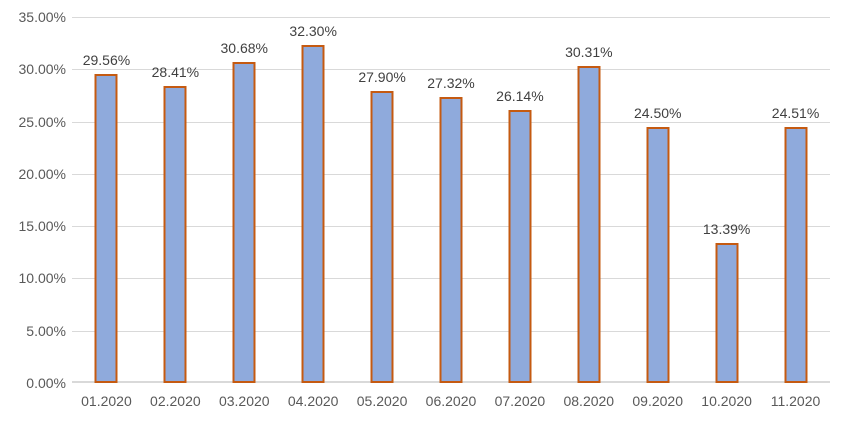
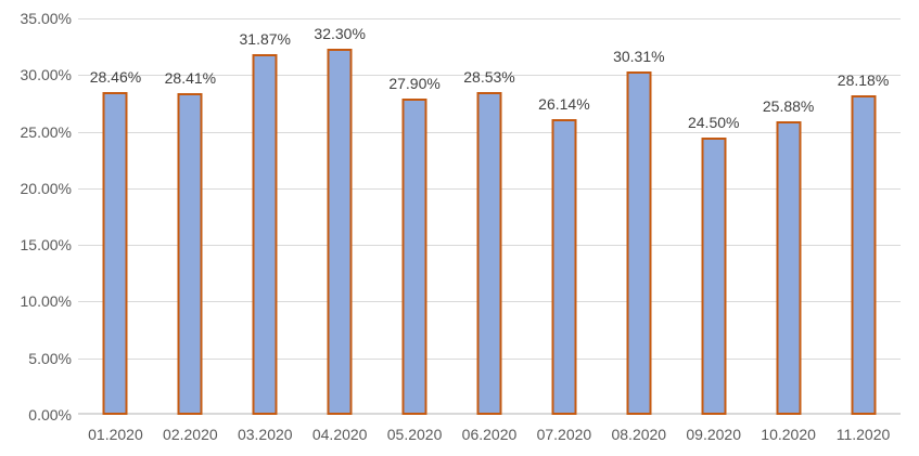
01.2020: 29.56% -> 28.46%
03.2020: 30.68% -> 31.87%
06.2020: 27.32% -> 28.53%
10.2020: 13.39% -> 25.88%
11.2020: 24.51% -> 28.18%
